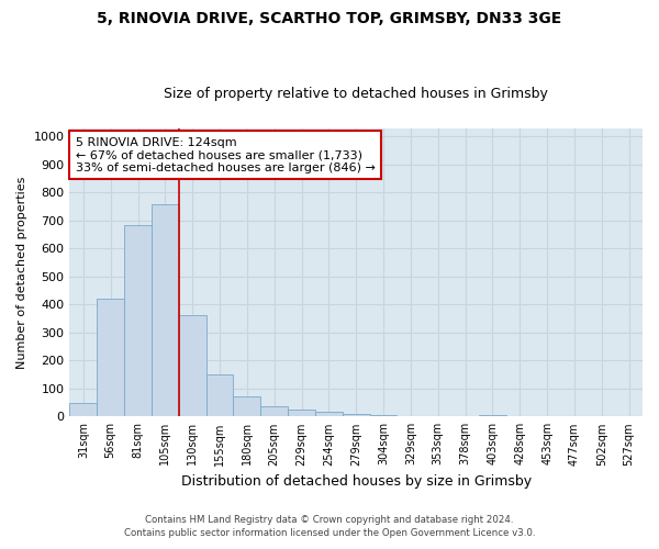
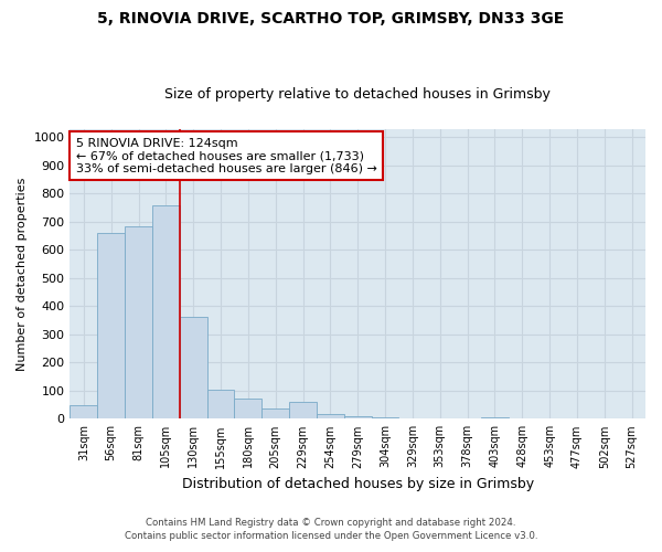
56sqm: 420 -> 660
155sqm: 150 -> 105
229sqm: 25 -> 60
